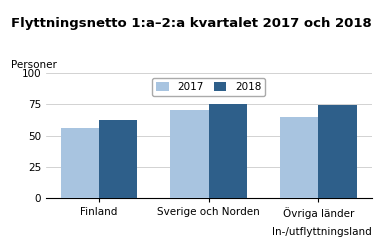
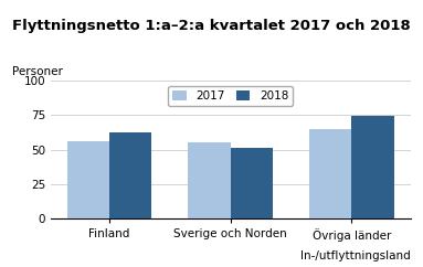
2017/Sverige och Norden: 70 -> 55
2018/Sverige och Norden: 75 -> 51
